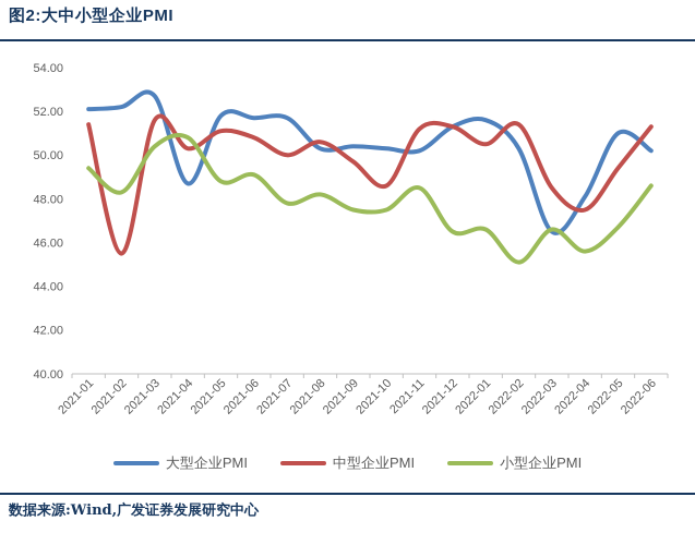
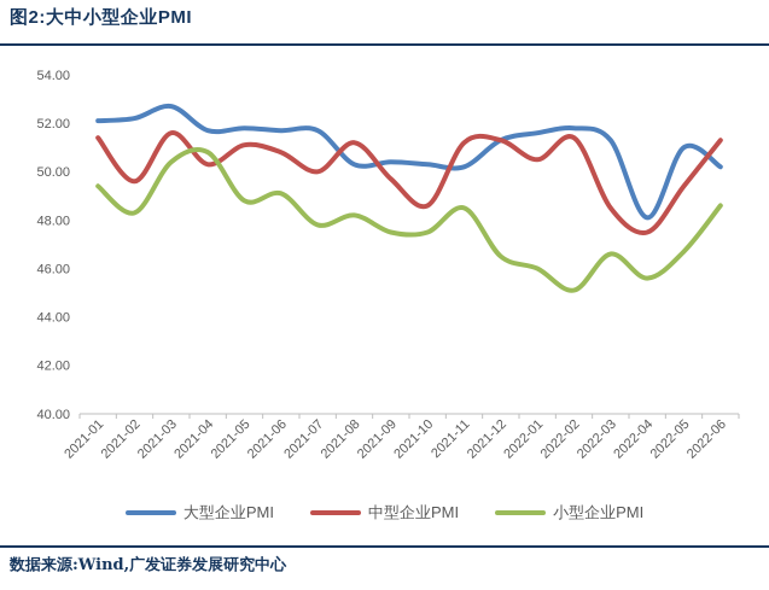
中型企业PMI/2021-02: 45.5 -> 49.6
大型企业PMI/2021-04: 48.7 -> 51.7
中型企业PMI/2021-08: 50.6 -> 51.2
小型企业PMI/2022-01: 46.6 -> 46.0
大型企业PMI/2022-02: 50.3 -> 51.8
大型企业PMI/2022-03: 46.5 -> 51.3
